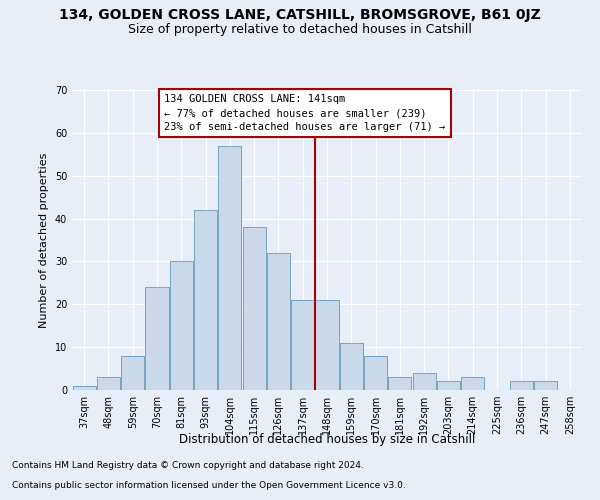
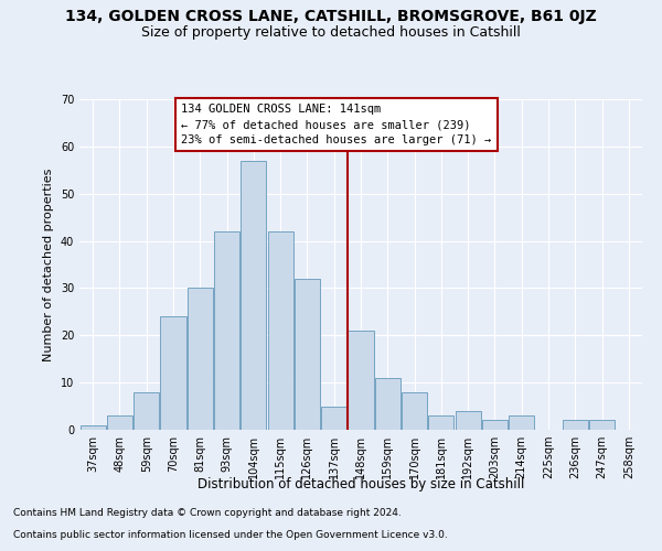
115sqm: 38 -> 42
137sqm: 21 -> 5
